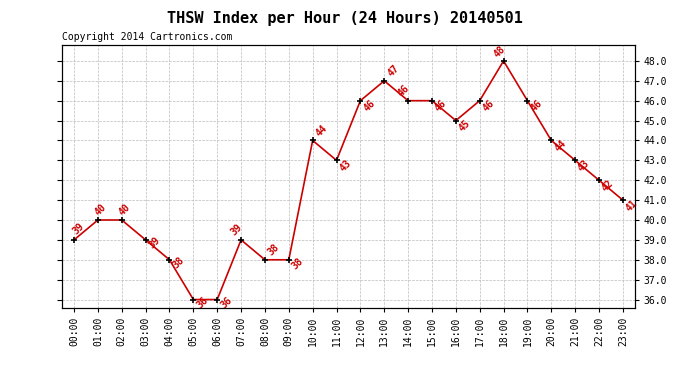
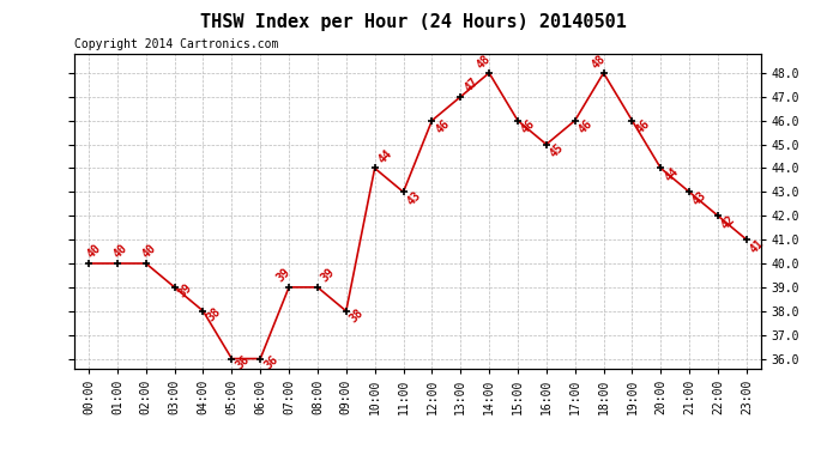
00:00: 39 -> 40
08:00: 38 -> 39
14:00: 46 -> 48
